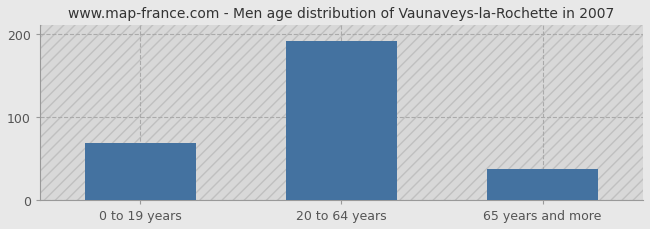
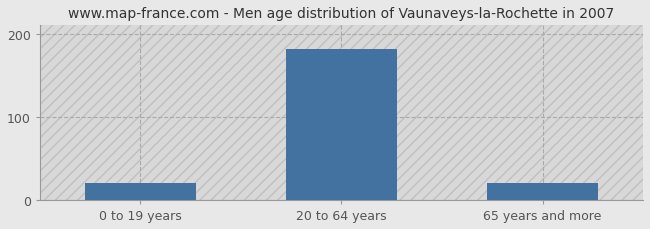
0 to 19 years: 68 -> 20
20 to 64 years: 191 -> 182
65 years and more: 37 -> 20
